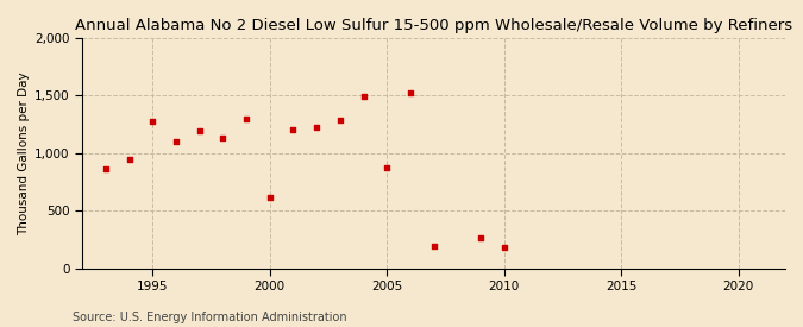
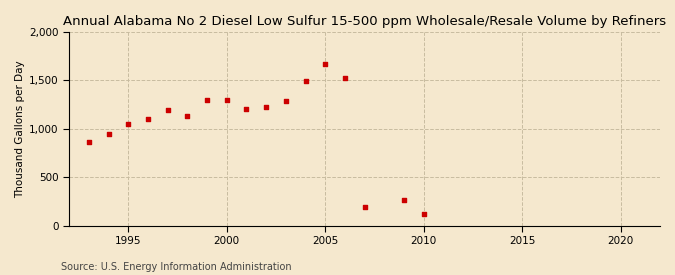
1995: 1,280 -> 1,050
2000: 620 -> 1,300
2005: 880 -> 1,670
2010: 180 -> 120
